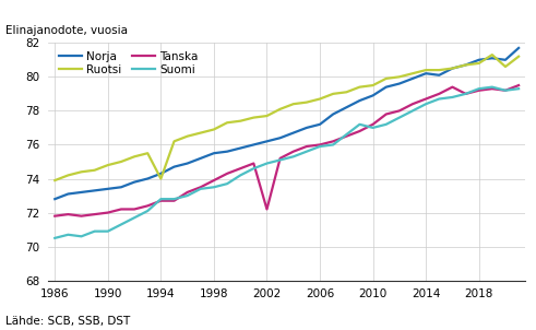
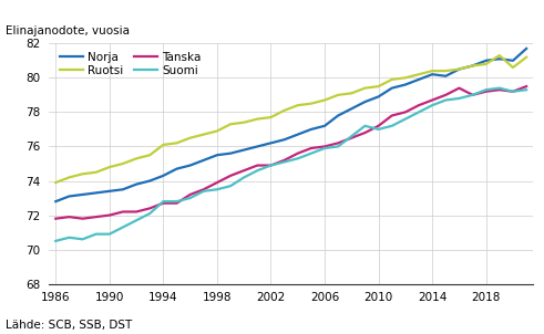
Ruotsi/1994: 74.0 -> 76.1
Tanska/2002: 72.2 -> 74.9
